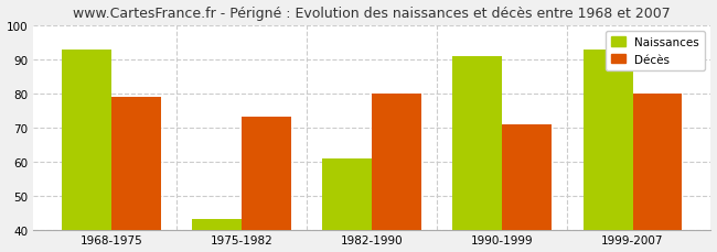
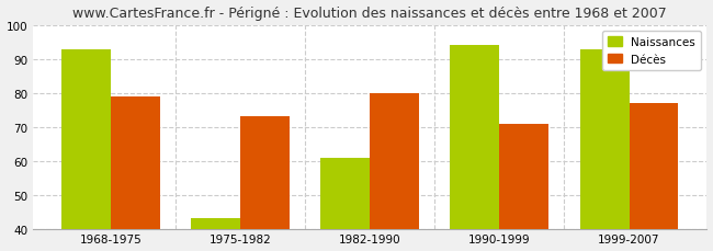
Naissances/1990-1999: 91 -> 94
Décès/1999-2007: 80 -> 77
